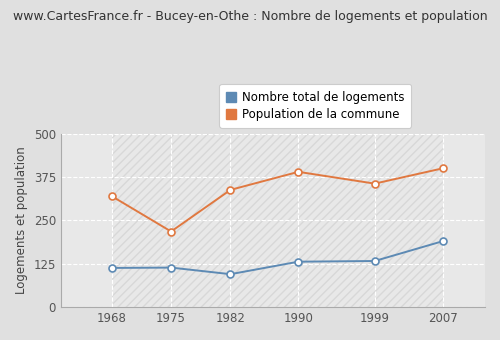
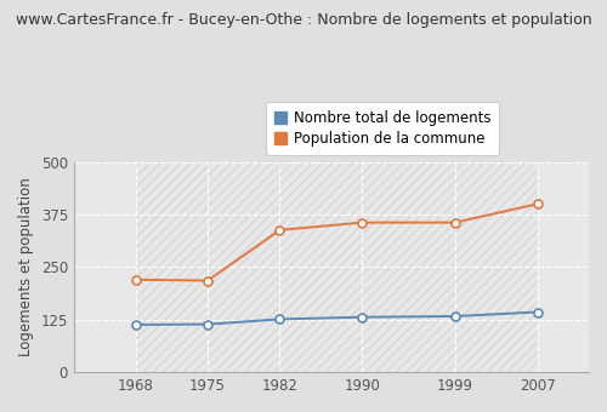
Population de la commune/1968: 320 -> 220
Nombre total de logements/1982: 95 -> 126
Population de la commune/1990: 390 -> 356
Nombre total de logements/2007: 190 -> 143
